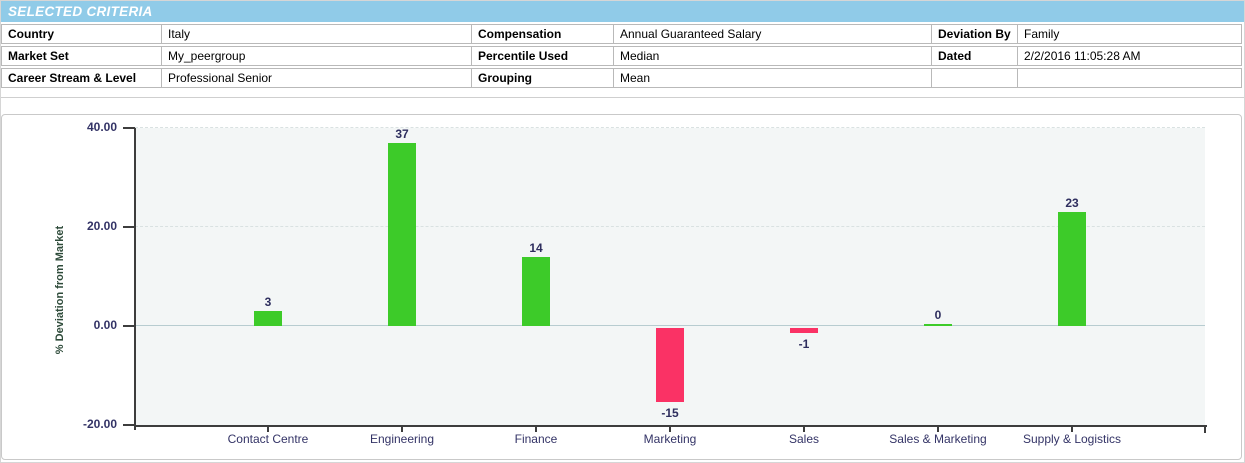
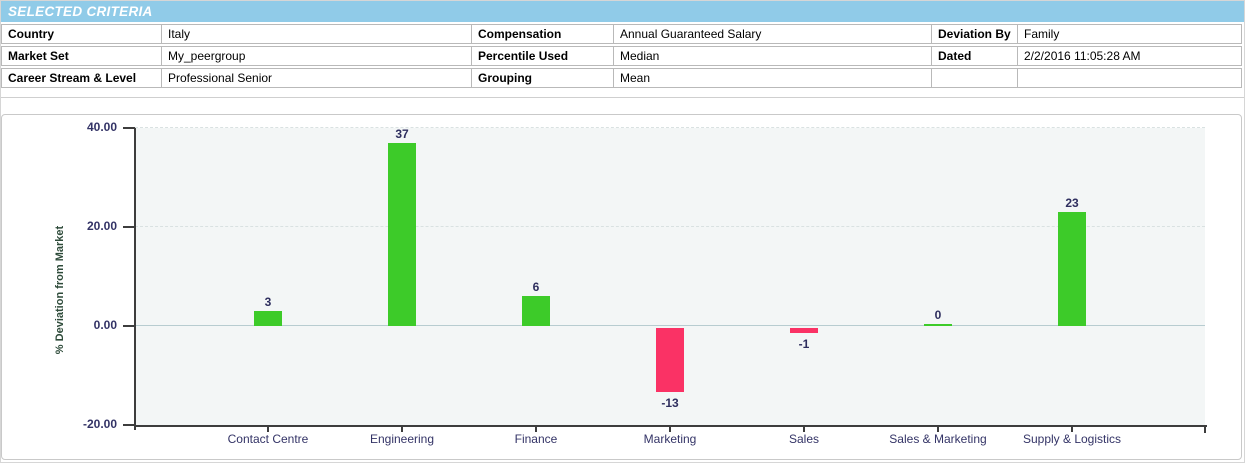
Finance: 14 -> 6
Marketing: -15 -> -13
